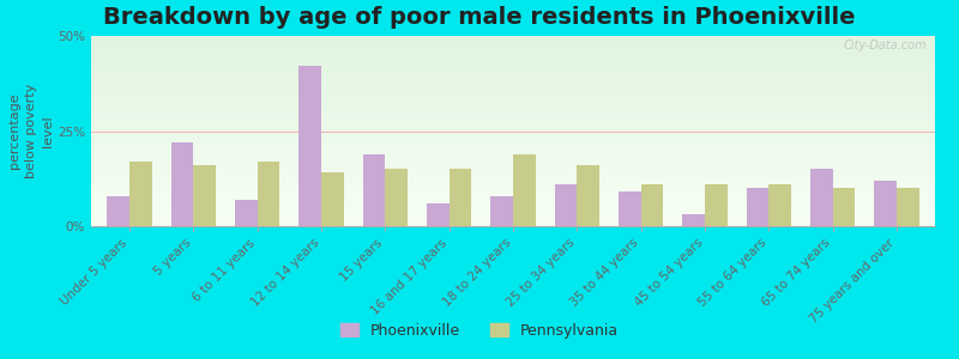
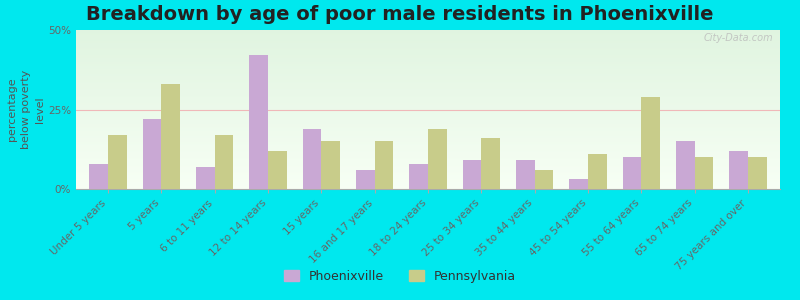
Pennsylvania/5 years: 16% -> 33%
Pennsylvania/12 to 14 years: 14% -> 12%
Phoenixville/25 to 34 years: 11% -> 9%
Pennsylvania/35 to 44 years: 11% -> 6%
Pennsylvania/55 to 64 years: 11% -> 29%
